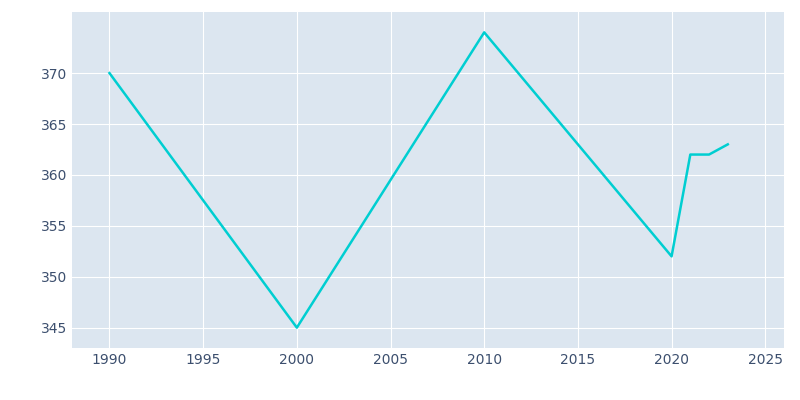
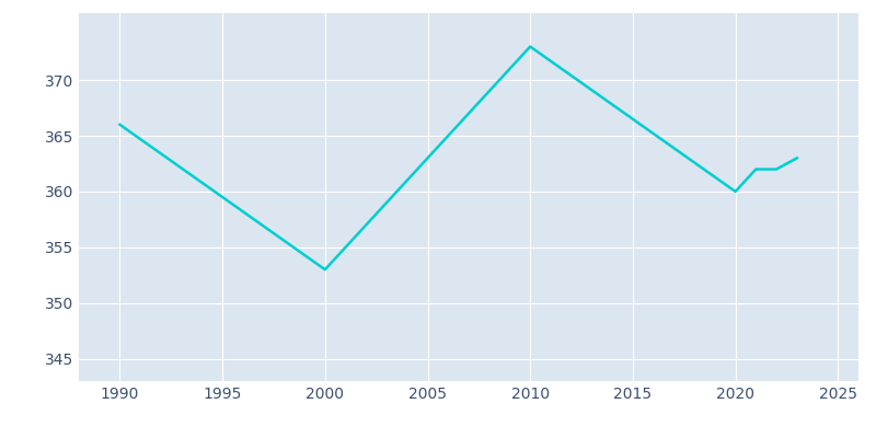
1990: 370 -> 366
2000: 345 -> 353
2010: 374 -> 373
2020: 352 -> 360
